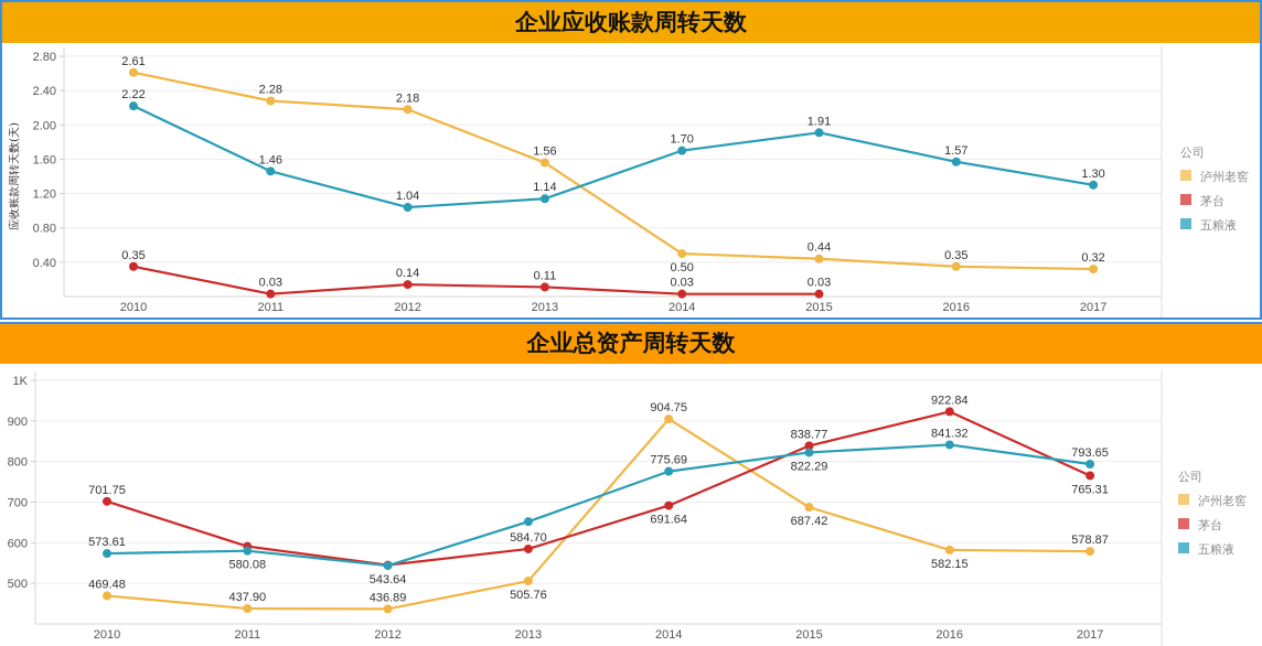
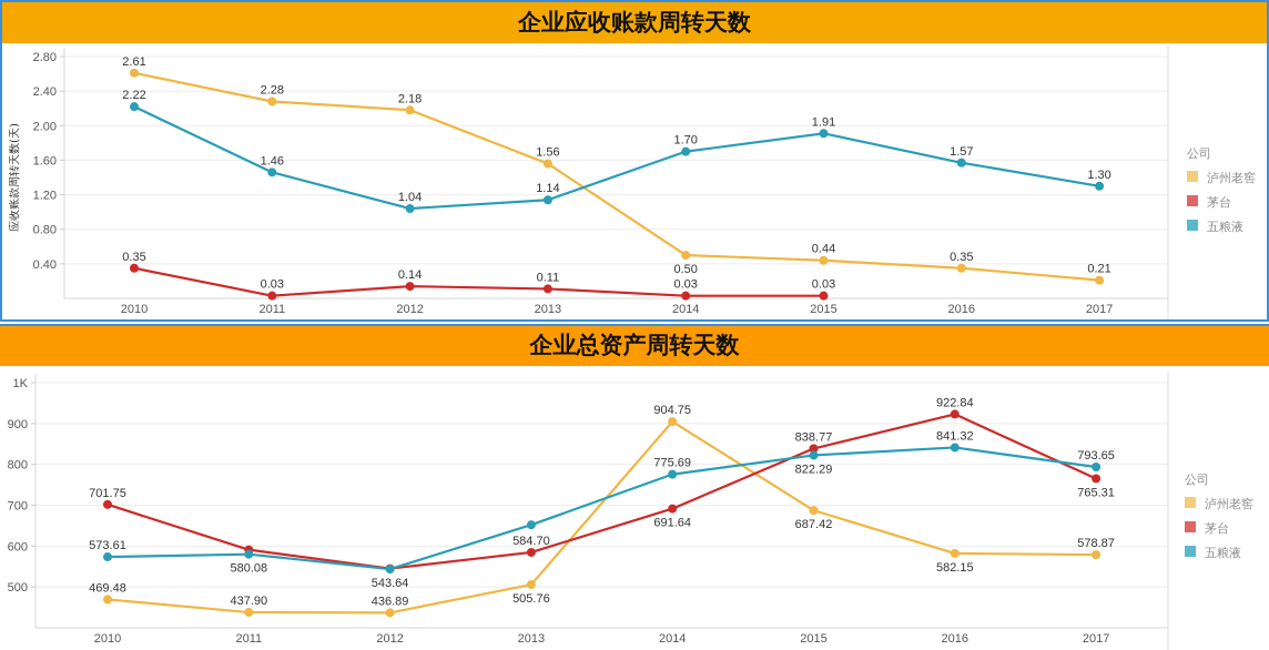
企业应收账款周转天数/泸州老窖/2017: 0.32 -> 0.21
